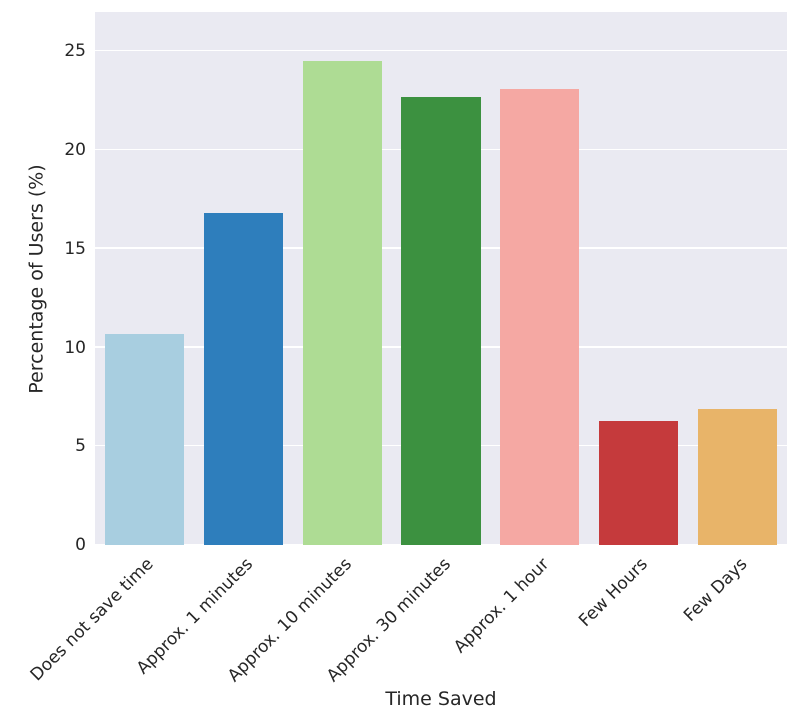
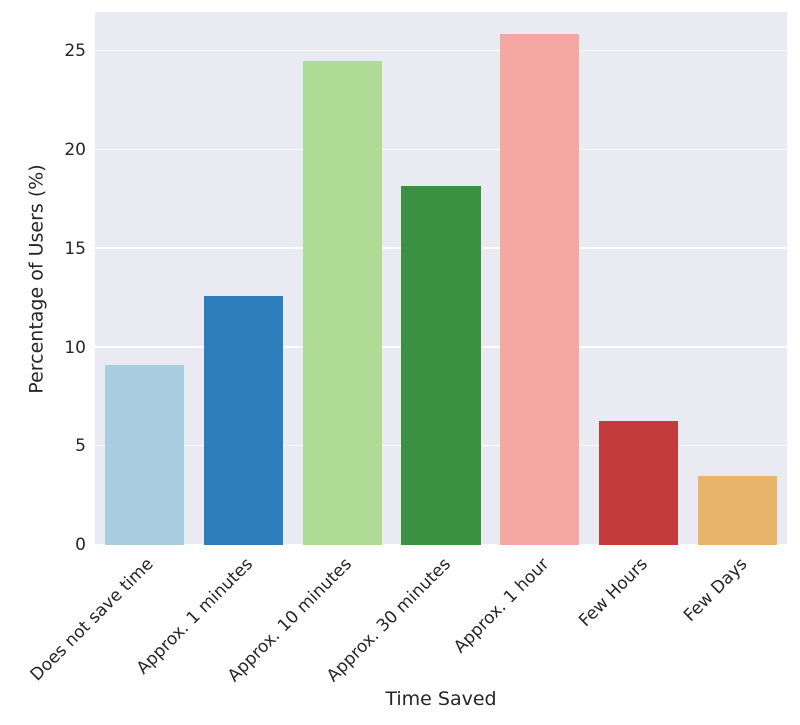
Does not save time: 10.7 -> 9.1
Approx. 1 minutes: 16.8 -> 12.6
Approx. 30 minutes: 22.7 -> 18.2
Approx. 1 hour: 23.1 -> 25.9
Few Days: 6.9 -> 3.5
